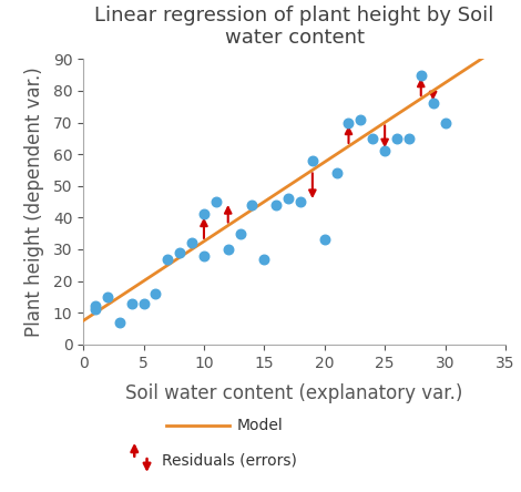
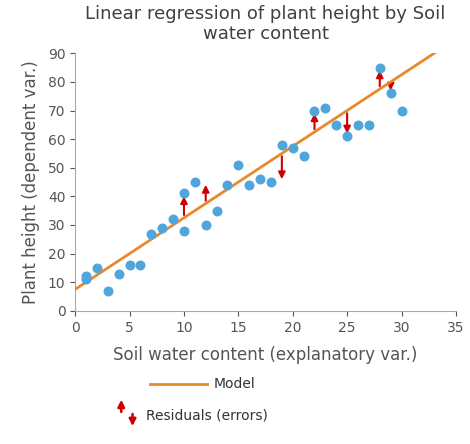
5: 13 -> 16
15: 27 -> 51
20: 33 -> 57
